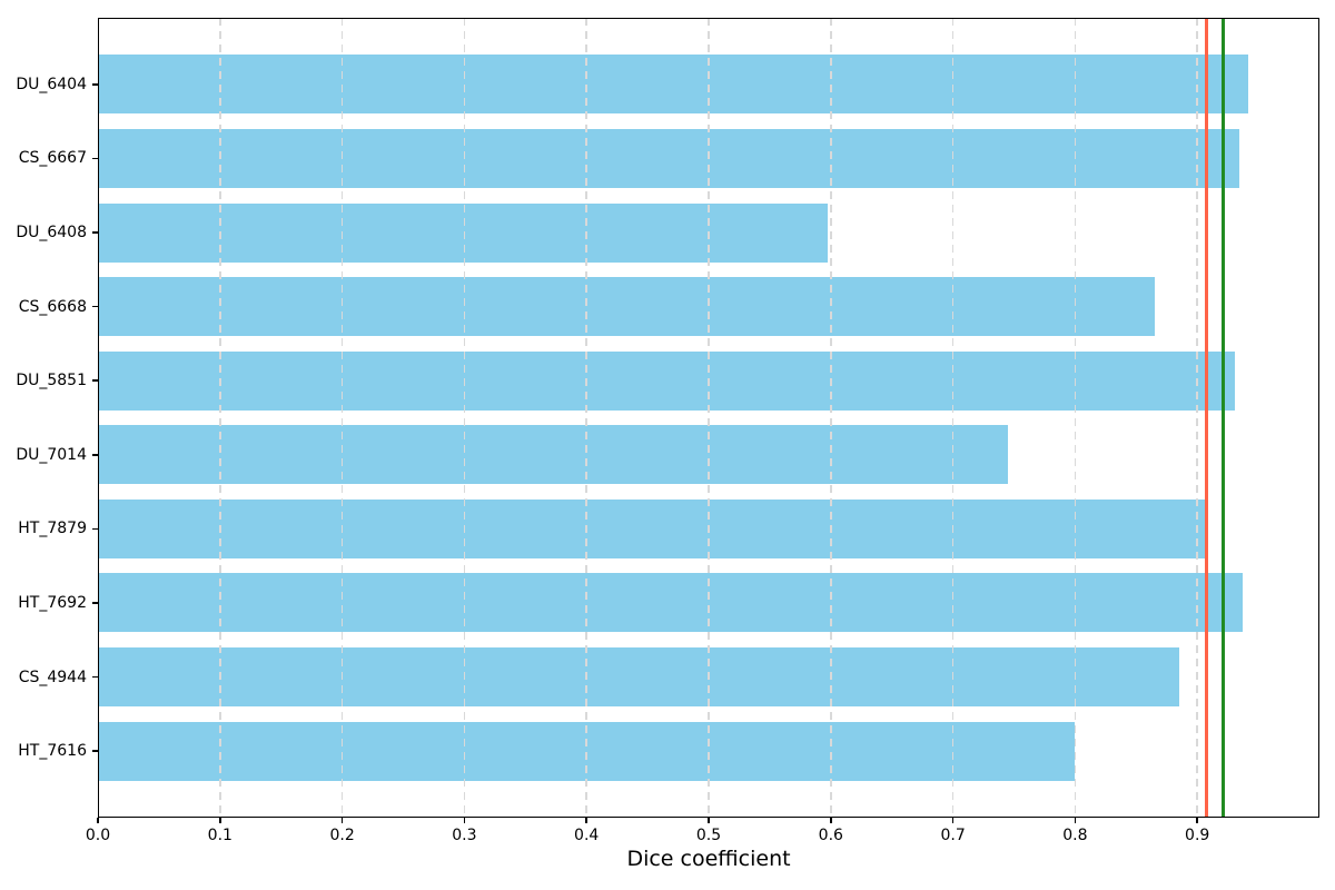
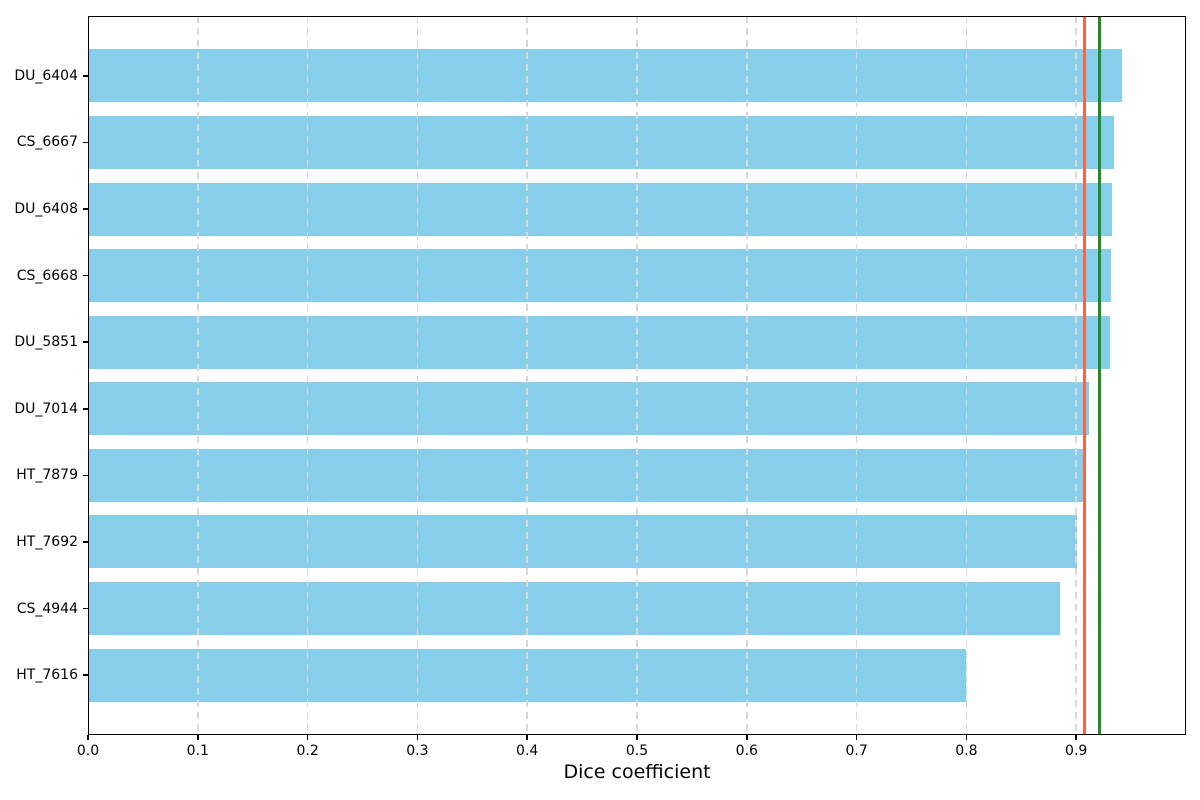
DU_6408: 0.597 -> 0.933
CS_6668: 0.865 -> 0.932
DU_7014: 0.745 -> 0.912
HT_7692: 0.937 -> 0.901
